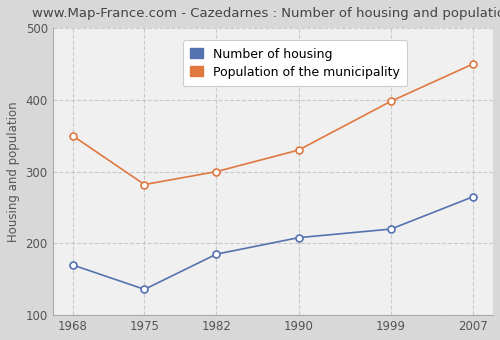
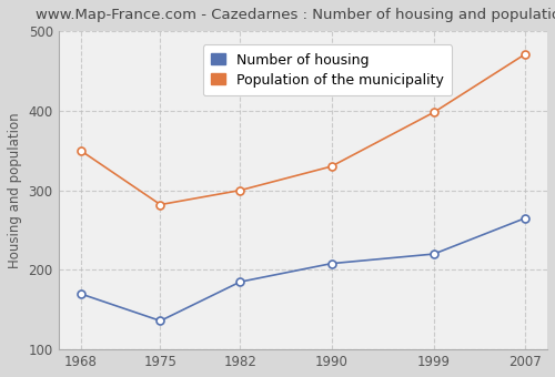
Population of the municipality/2007: 450 -> 471
